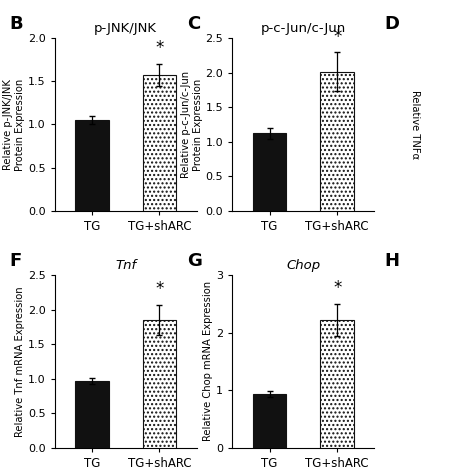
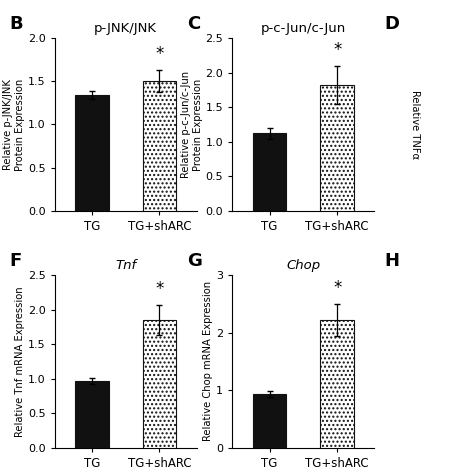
p-JNK/JNK/TG: 1.05 -> 1.34
p-JNK/JNK/TG+shARC: 1.57 -> 1.50
p-c-Jun/c-Jun/TG+shARC: 2.01 -> 1.82
